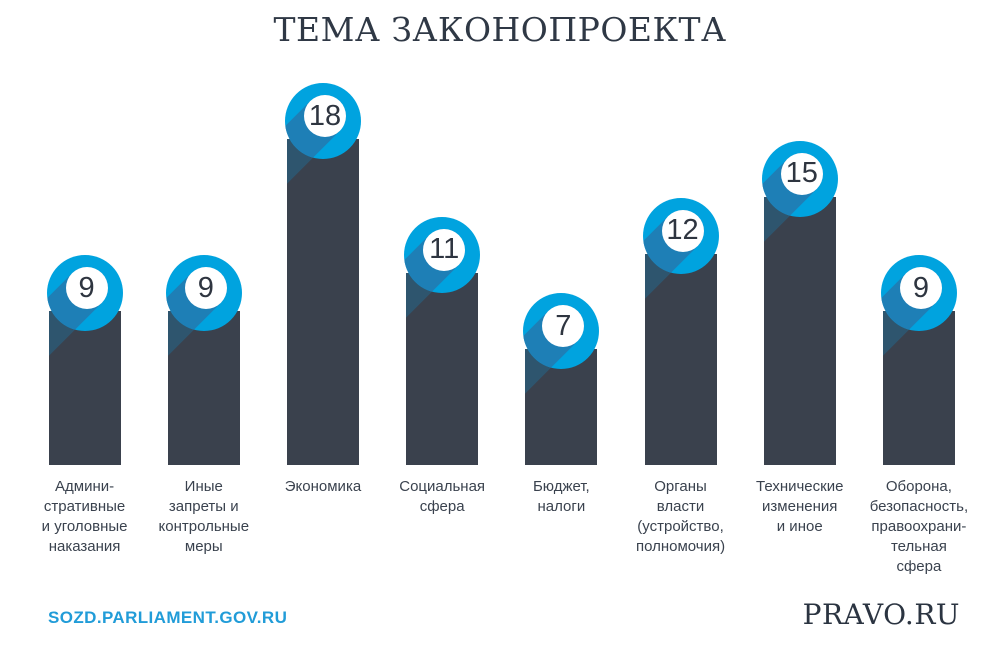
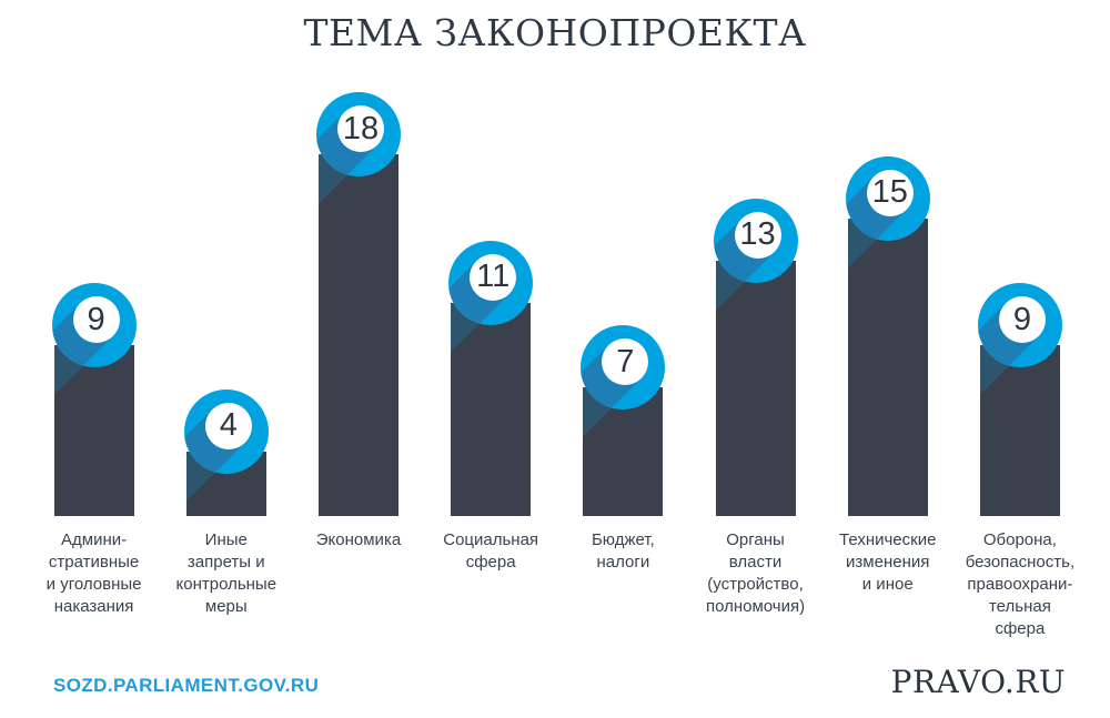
Иные запреты и контрольные меры: 9 -> 4
Органы власти (устройство, полномочия): 12 -> 13
